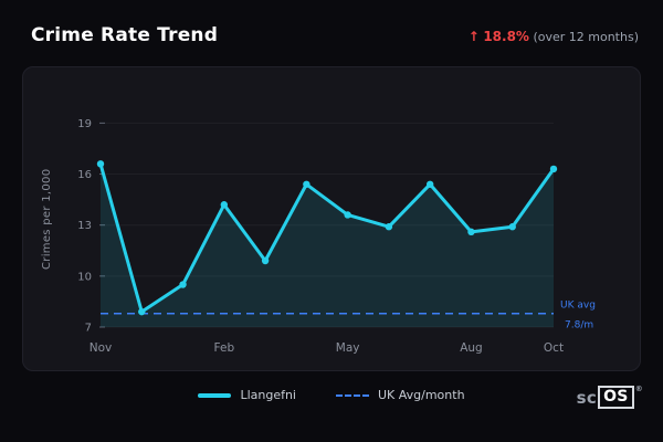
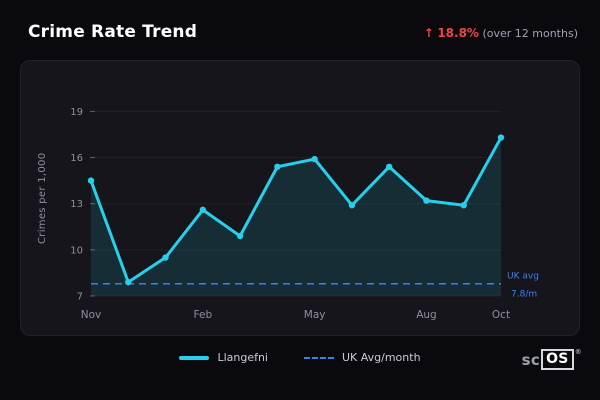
Nov: 16.6 -> 14.5
Feb: 14.2 -> 12.6
May: 13.6 -> 15.9
Aug: 12.6 -> 13.2
Oct: 16.3 -> 17.3
